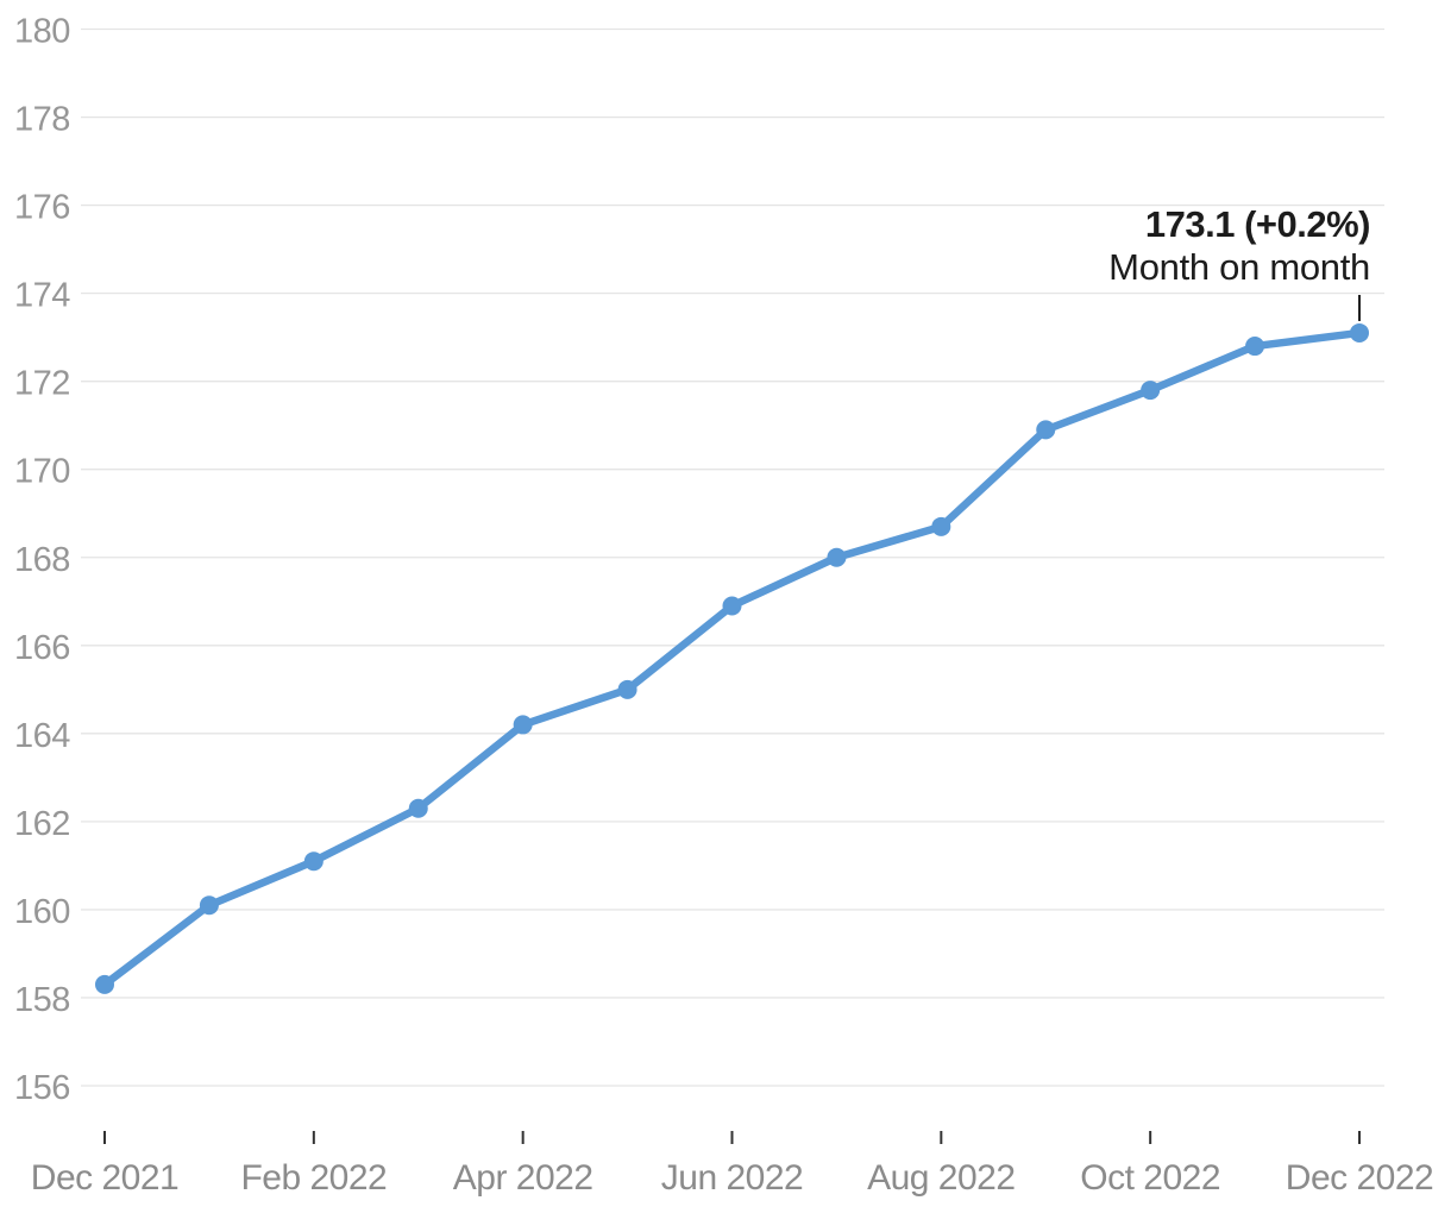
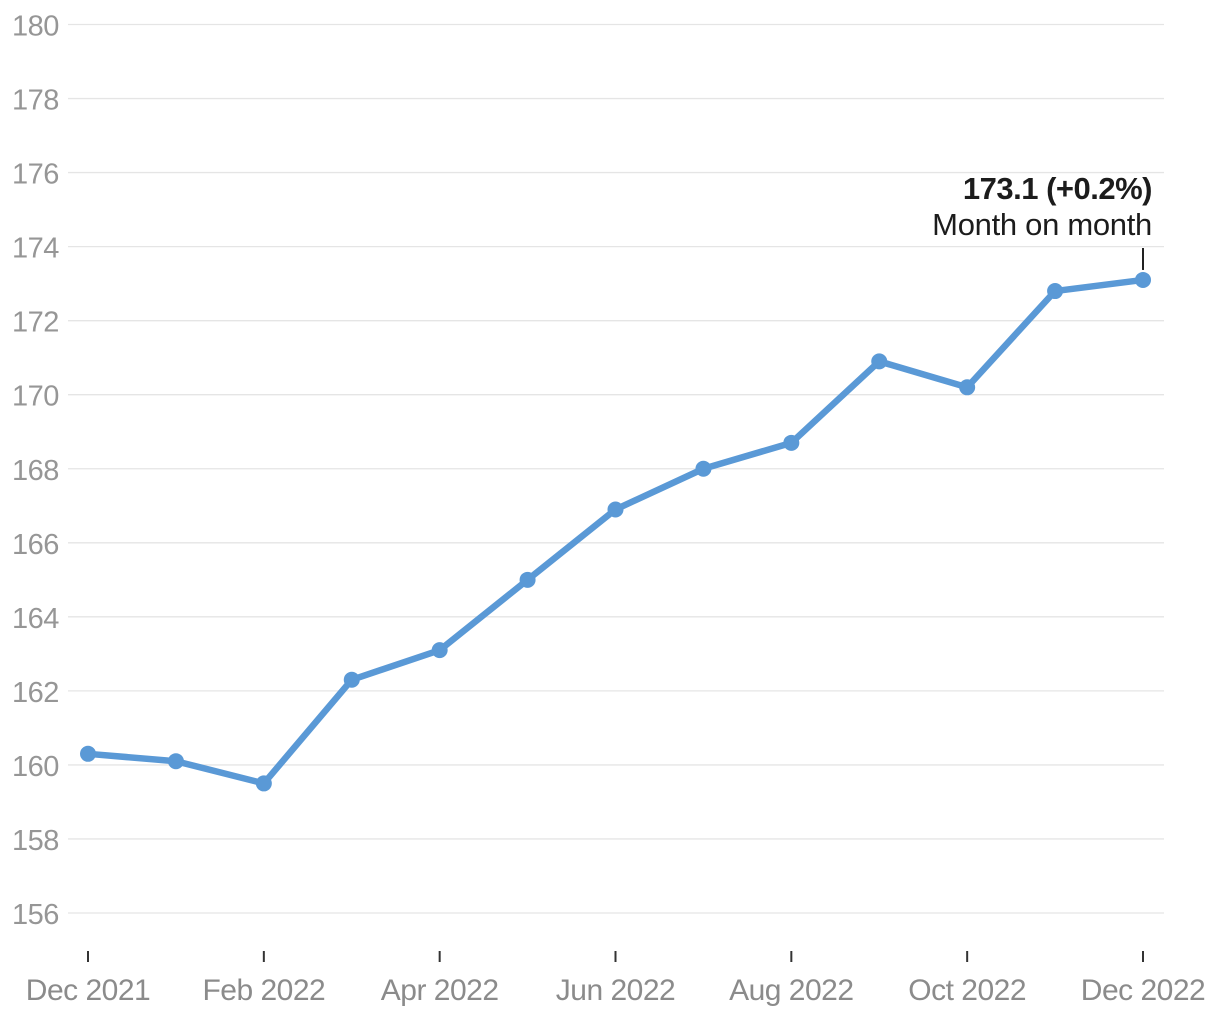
Dec 2021: 158.3 -> 160.3
Feb 2022: 161.1 -> 159.5
Apr 2022: 164.2 -> 163.1
Oct 2022: 171.8 -> 170.2
